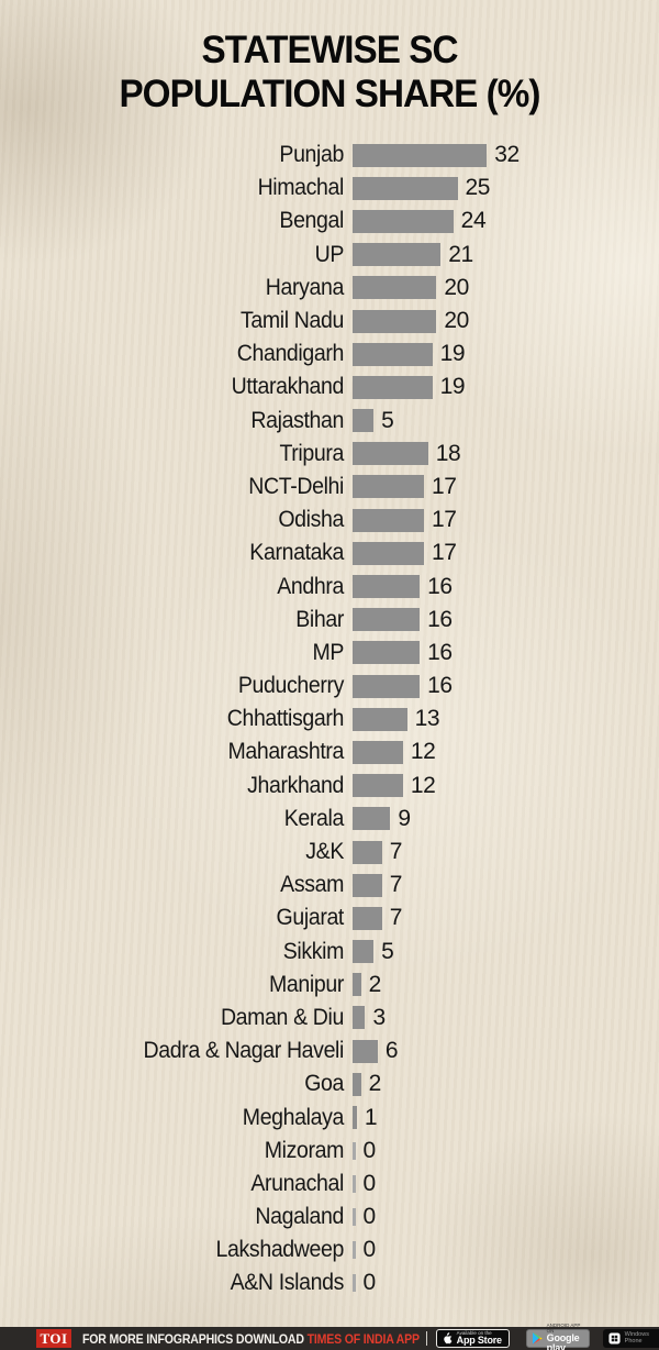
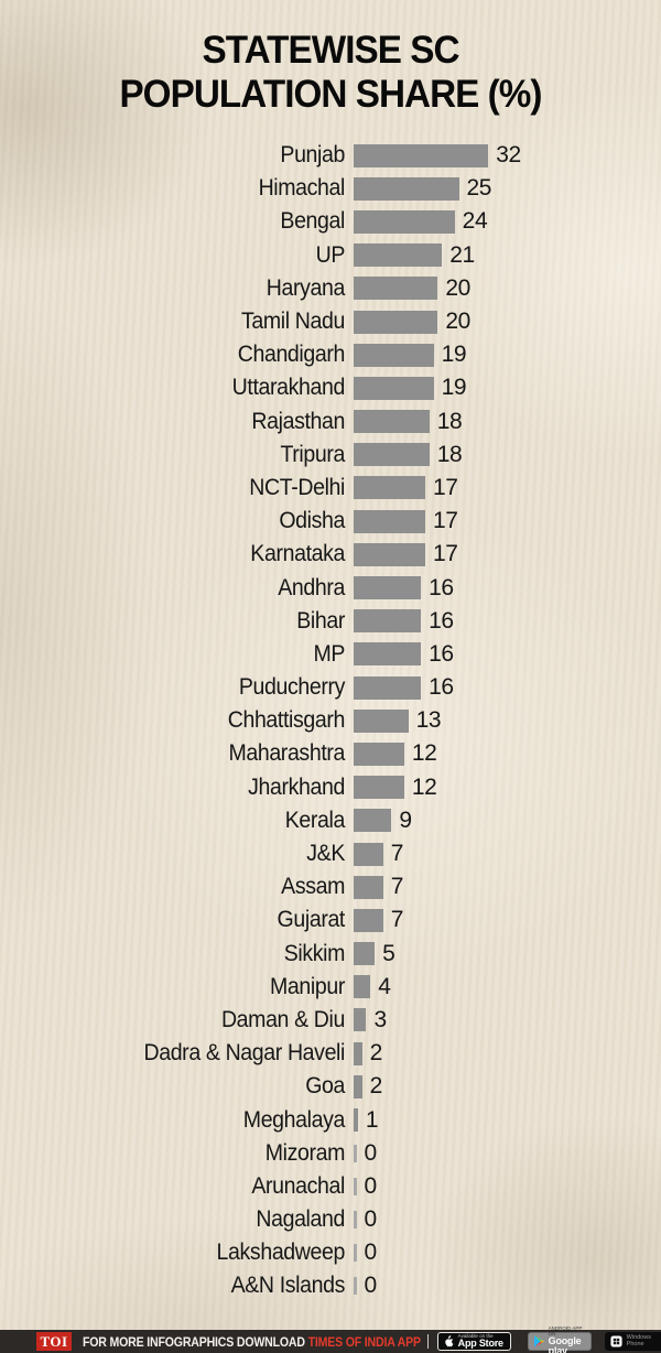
Rajasthan: 5 -> 18
Manipur: 2 -> 4
Dadra & Nagar Haveli: 6 -> 2
